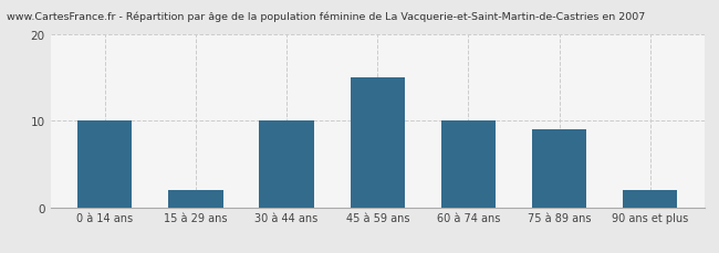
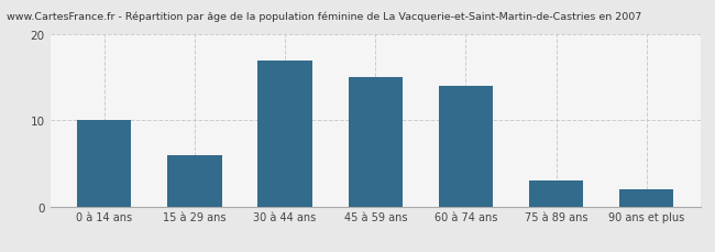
15 à 29 ans: 2 -> 6
30 à 44 ans: 10 -> 17
60 à 74 ans: 10 -> 14
75 à 89 ans: 9 -> 3
